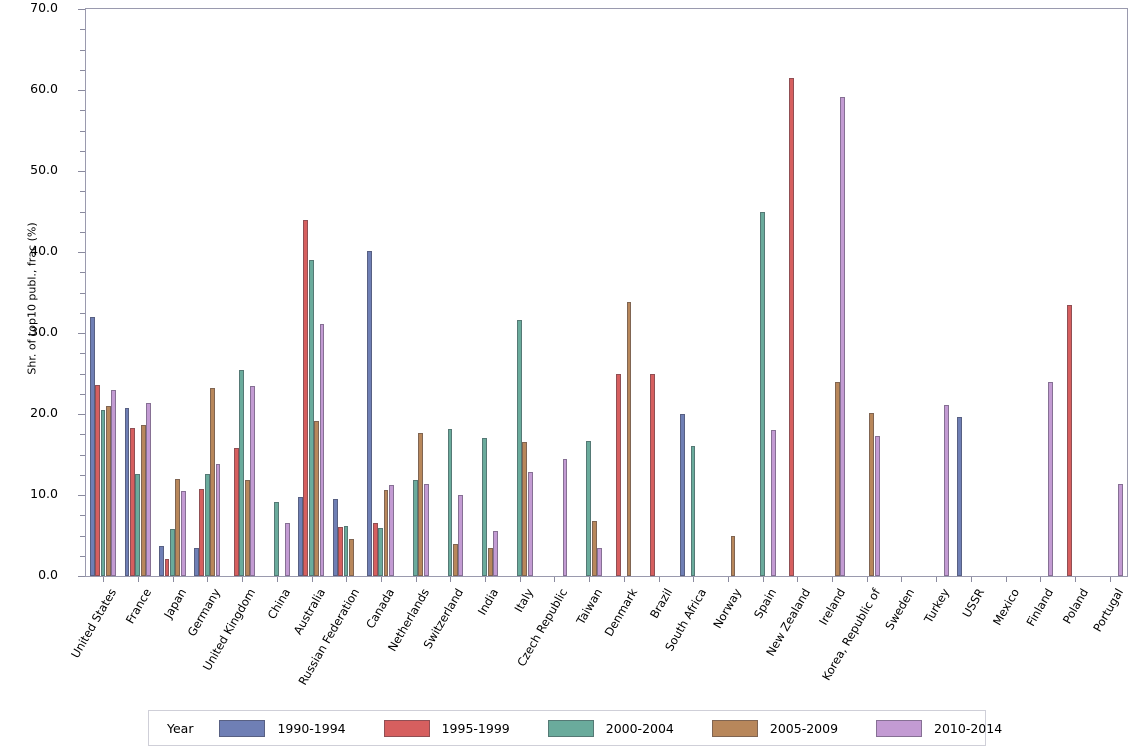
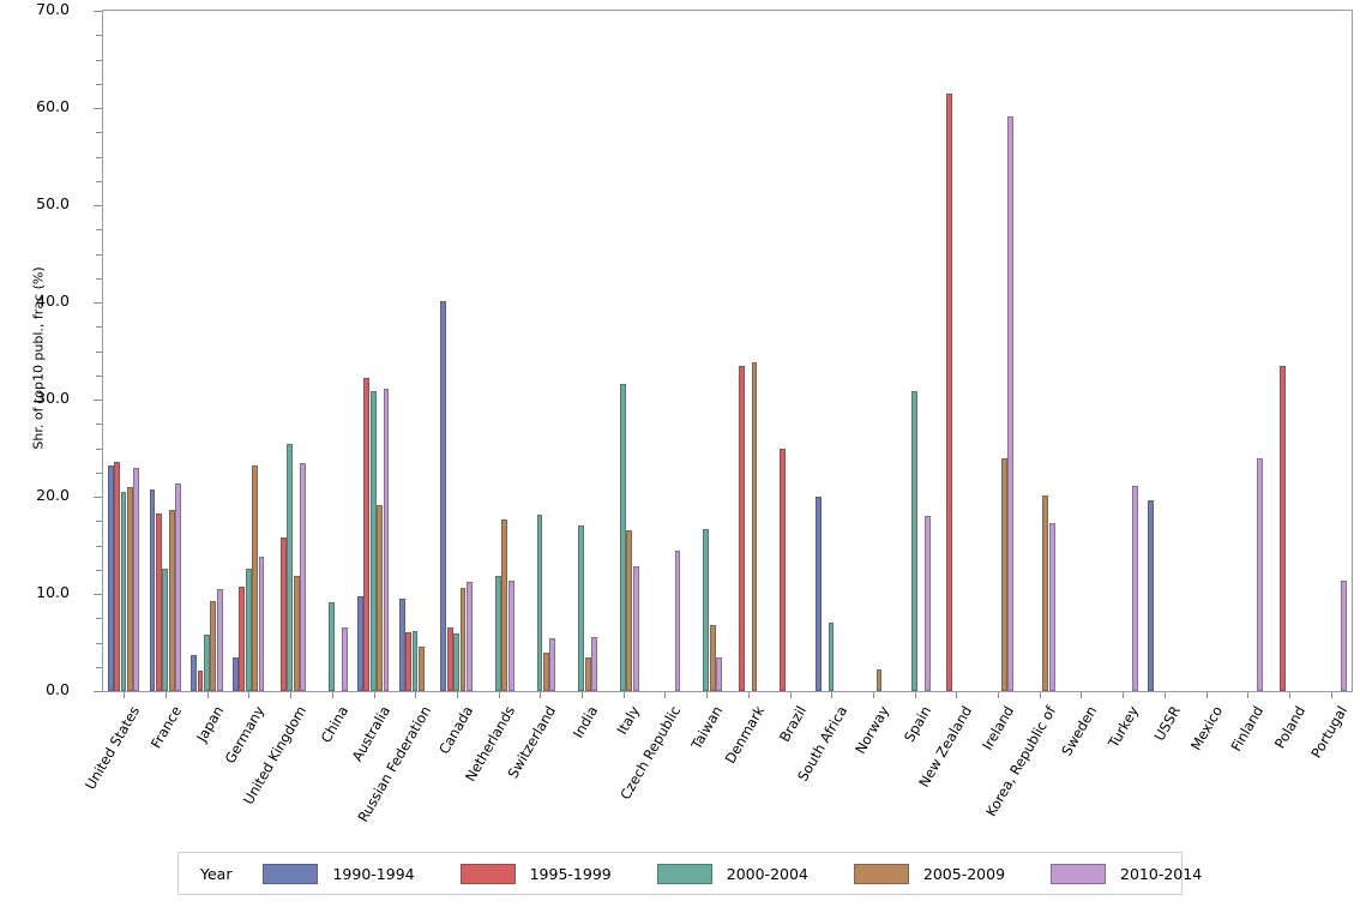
1990-1994/United States: 32 -> 23
2005-2009/Japan: 12 -> 9
1995-1999/Australia: 44 -> 32
2000-2004/Australia: 39 -> 31
2010-2014/Switzerland: 10 -> 5
1995-1999/Denmark: 25 -> 33
2000-2004/South Africa: 16 -> 7
2005-2009/Norway: 5 -> 2
2000-2004/Spain: 45 -> 31
